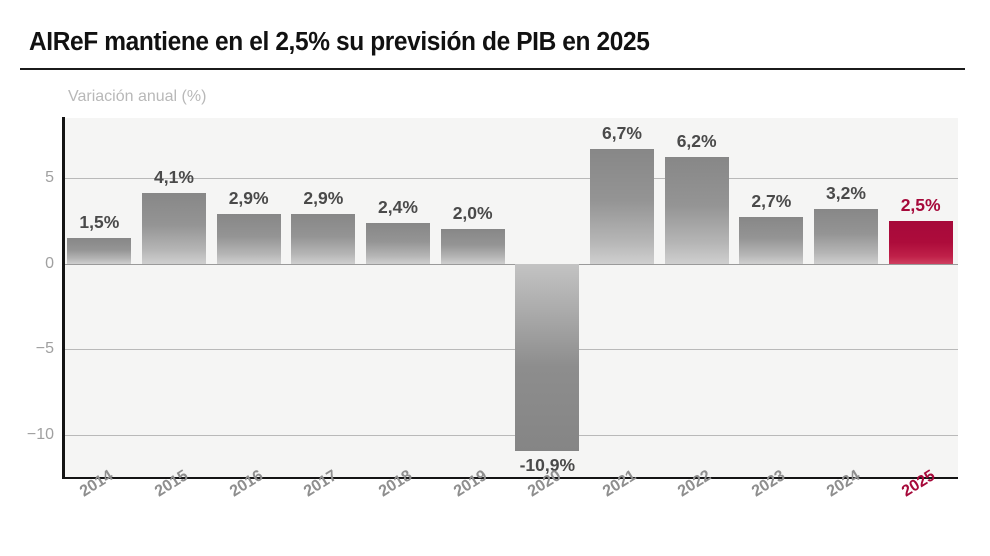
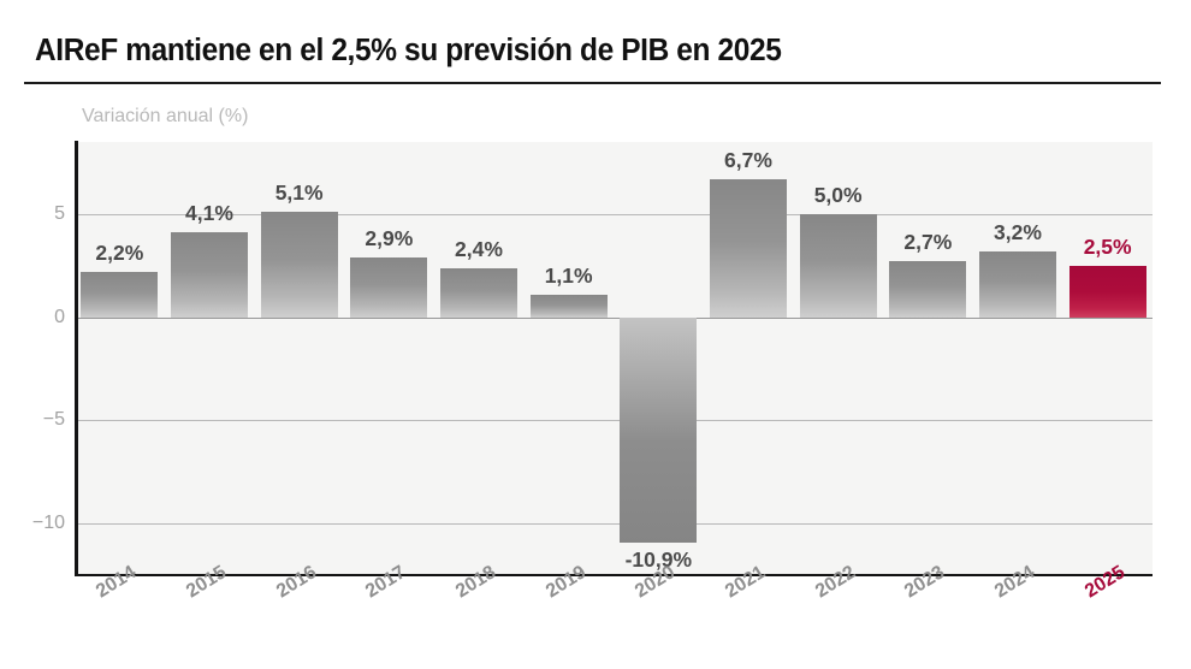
2014: 1,5% -> 2,2%
2016: 2,9% -> 5,1%
2019: 2,0% -> 1,1%
2022: 6,2% -> 5,0%
